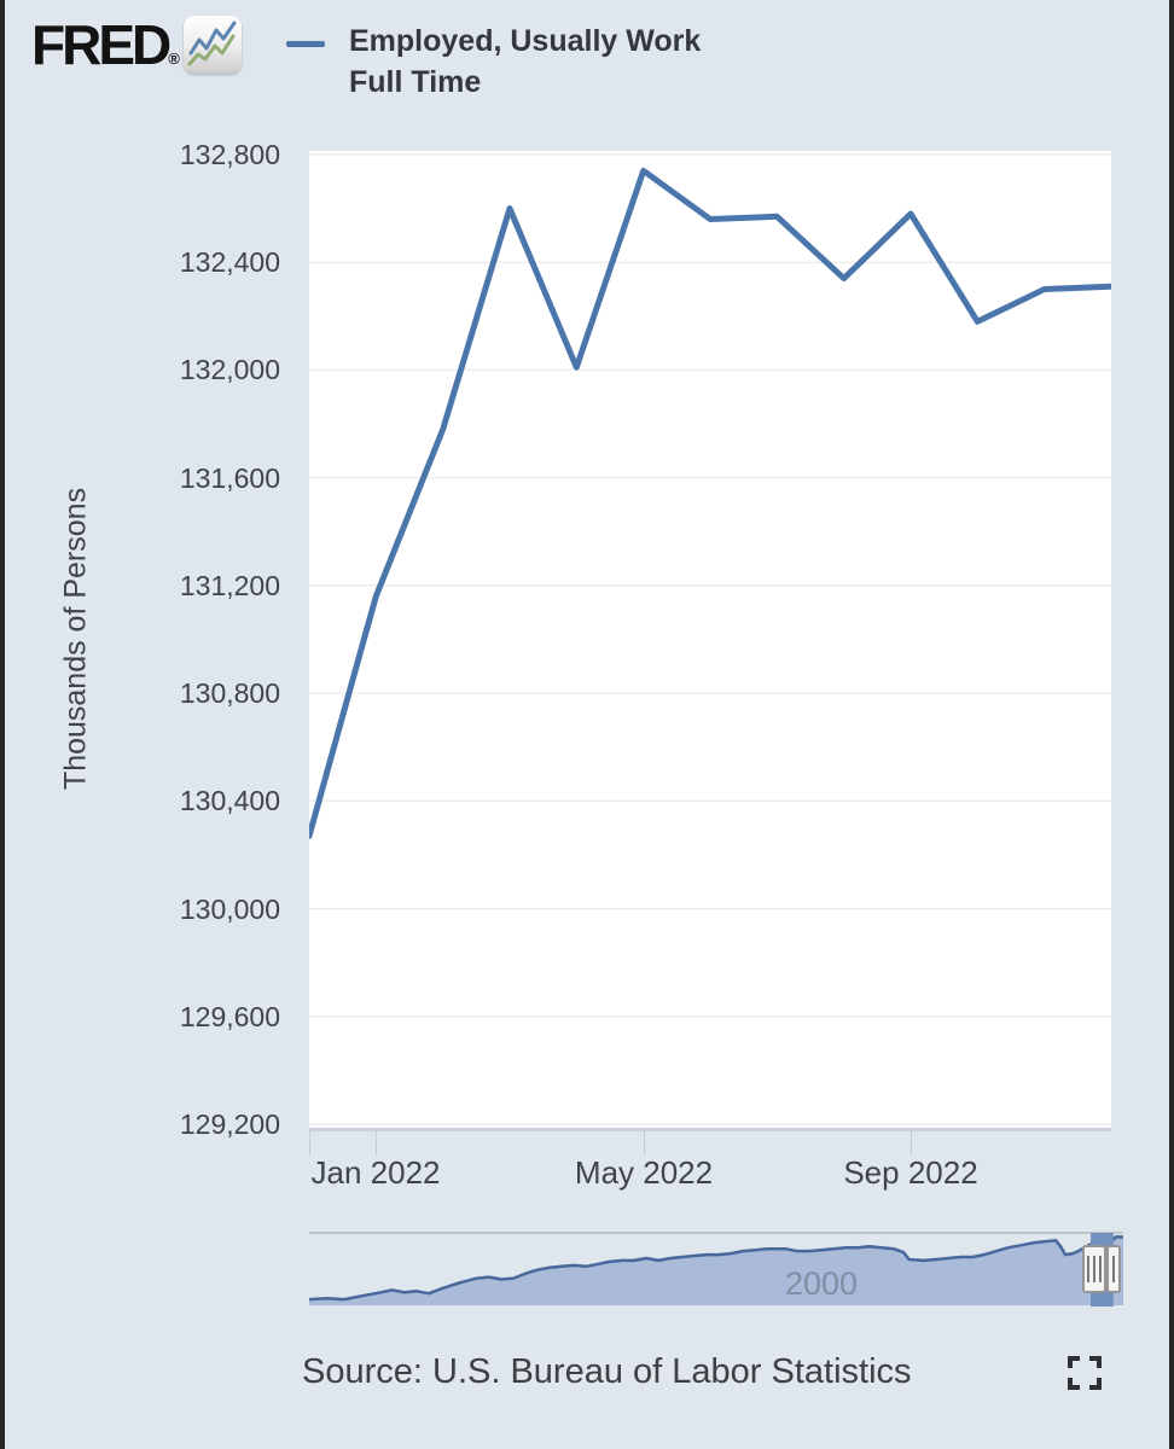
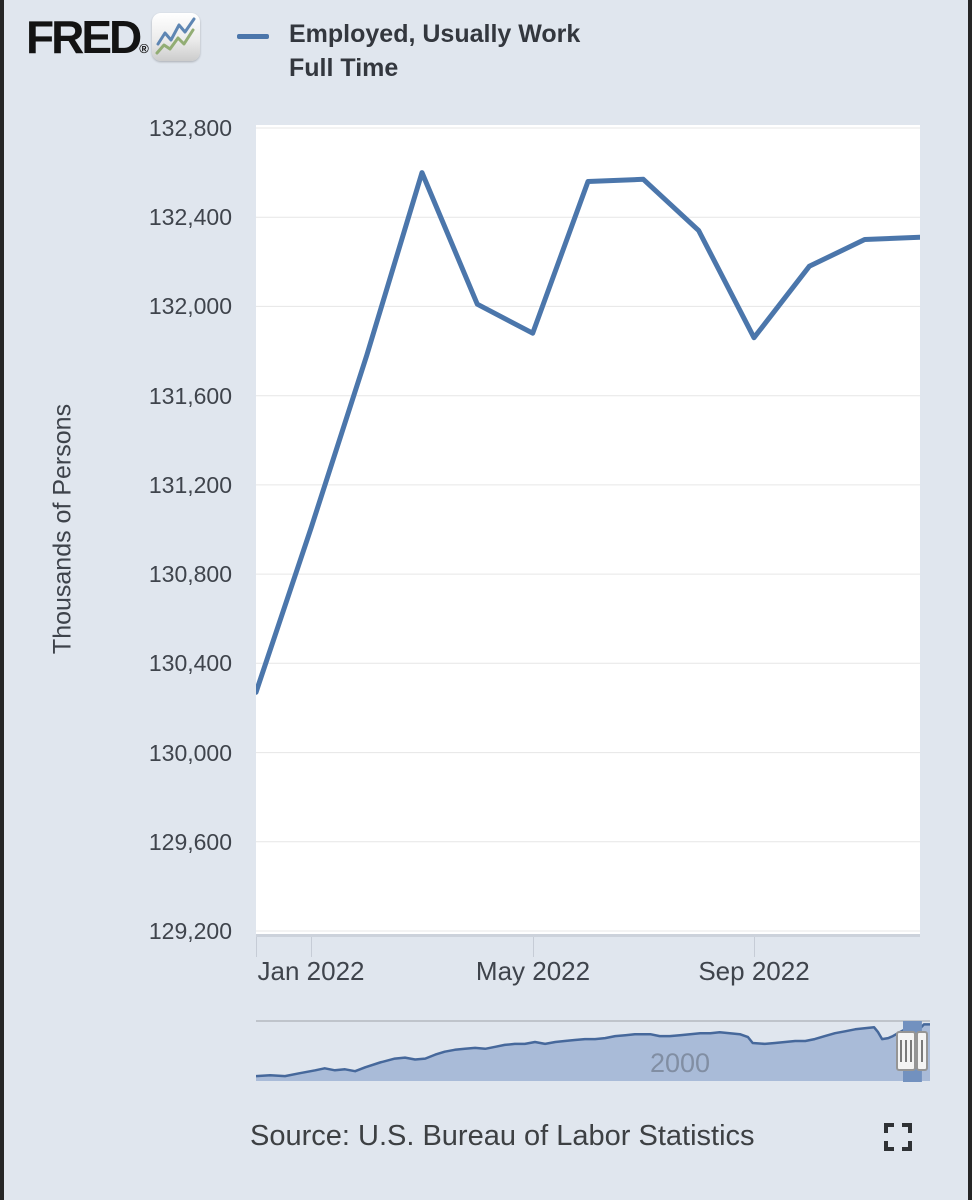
Jan 2022: 131160 -> 131010
May 2022: 132740 -> 131880
Sep 2022: 132580 -> 131860
